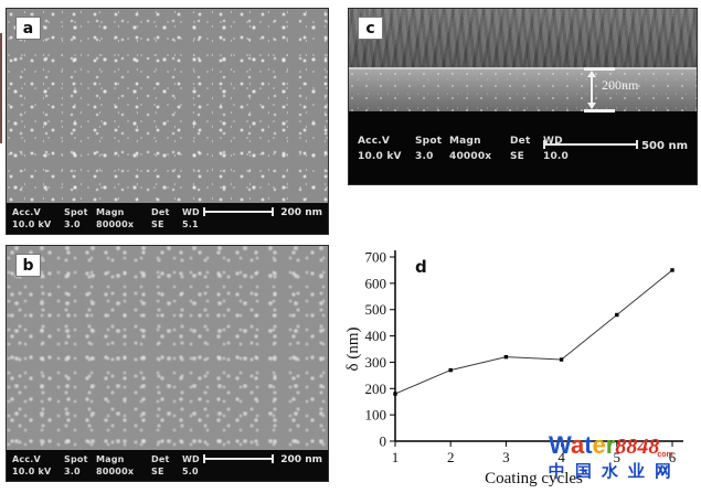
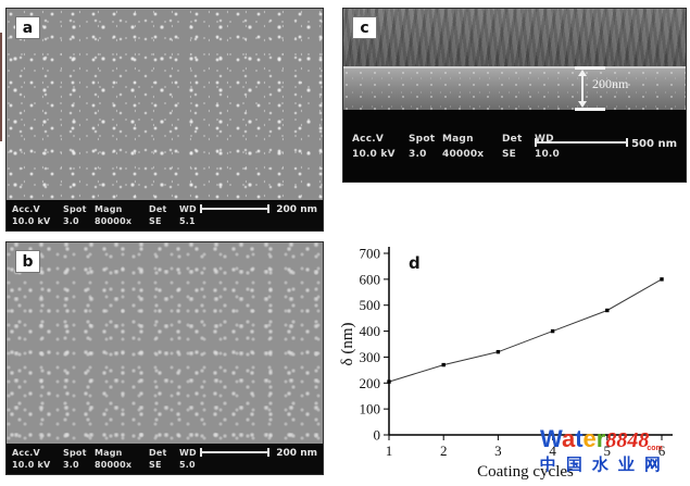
1: 180 -> 200
4: 310 -> 400
6: 650 -> 600
